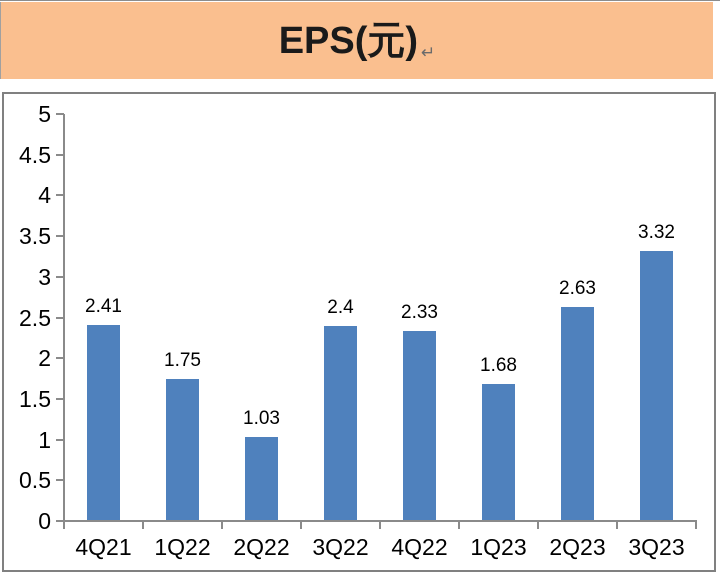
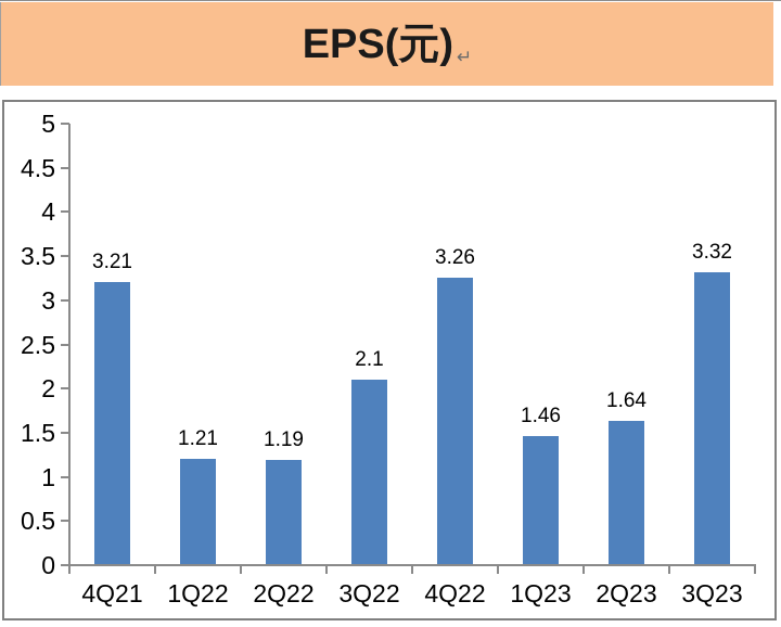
4Q21: 2.41 -> 3.21
1Q22: 1.75 -> 1.21
2Q22: 1.03 -> 1.19
3Q22: 2.4 -> 2.1
4Q22: 2.33 -> 3.26
1Q23: 1.68 -> 1.46
2Q23: 2.63 -> 1.64
